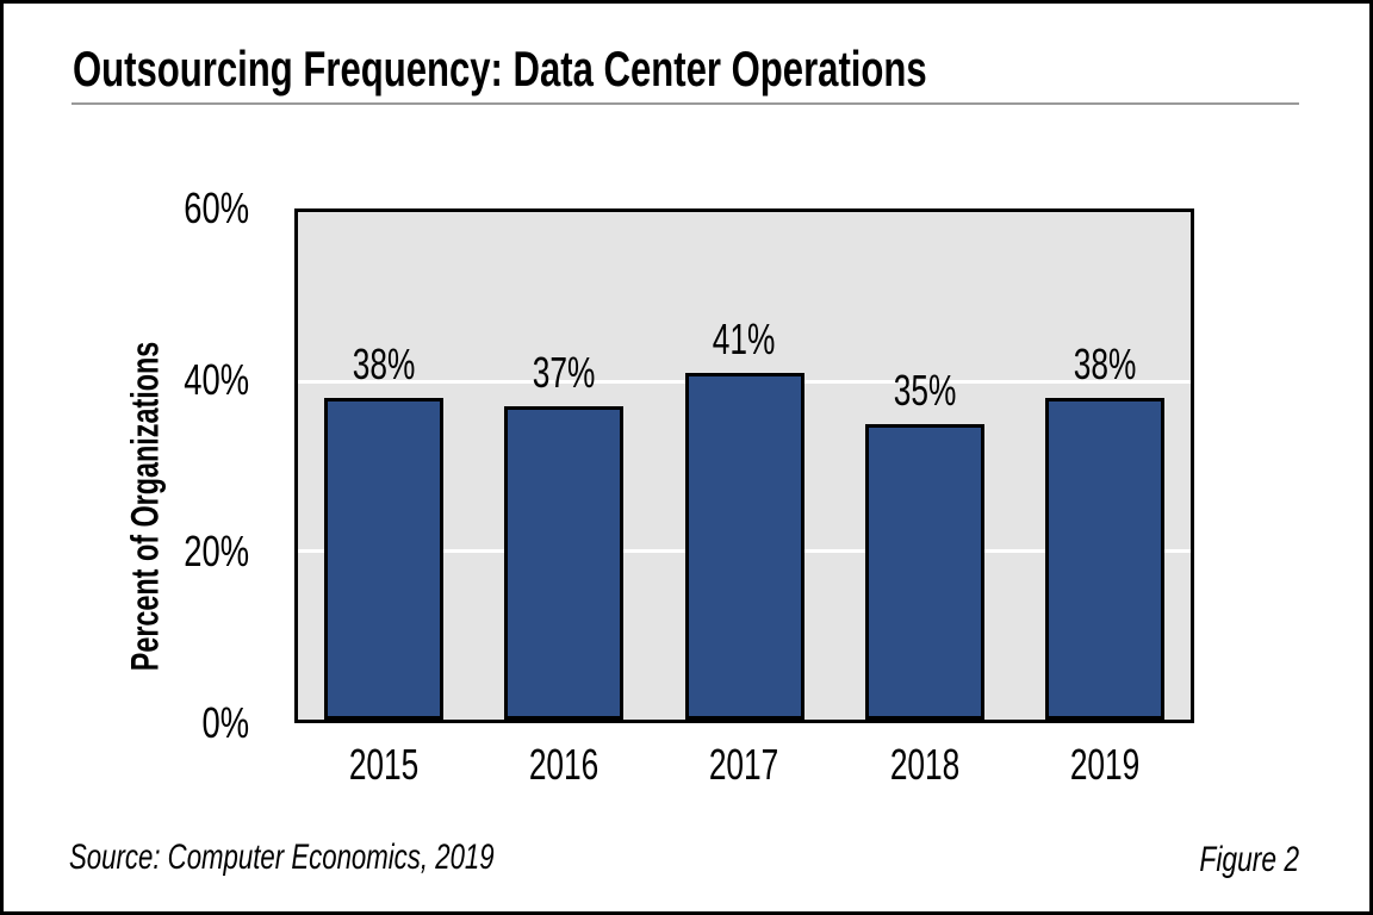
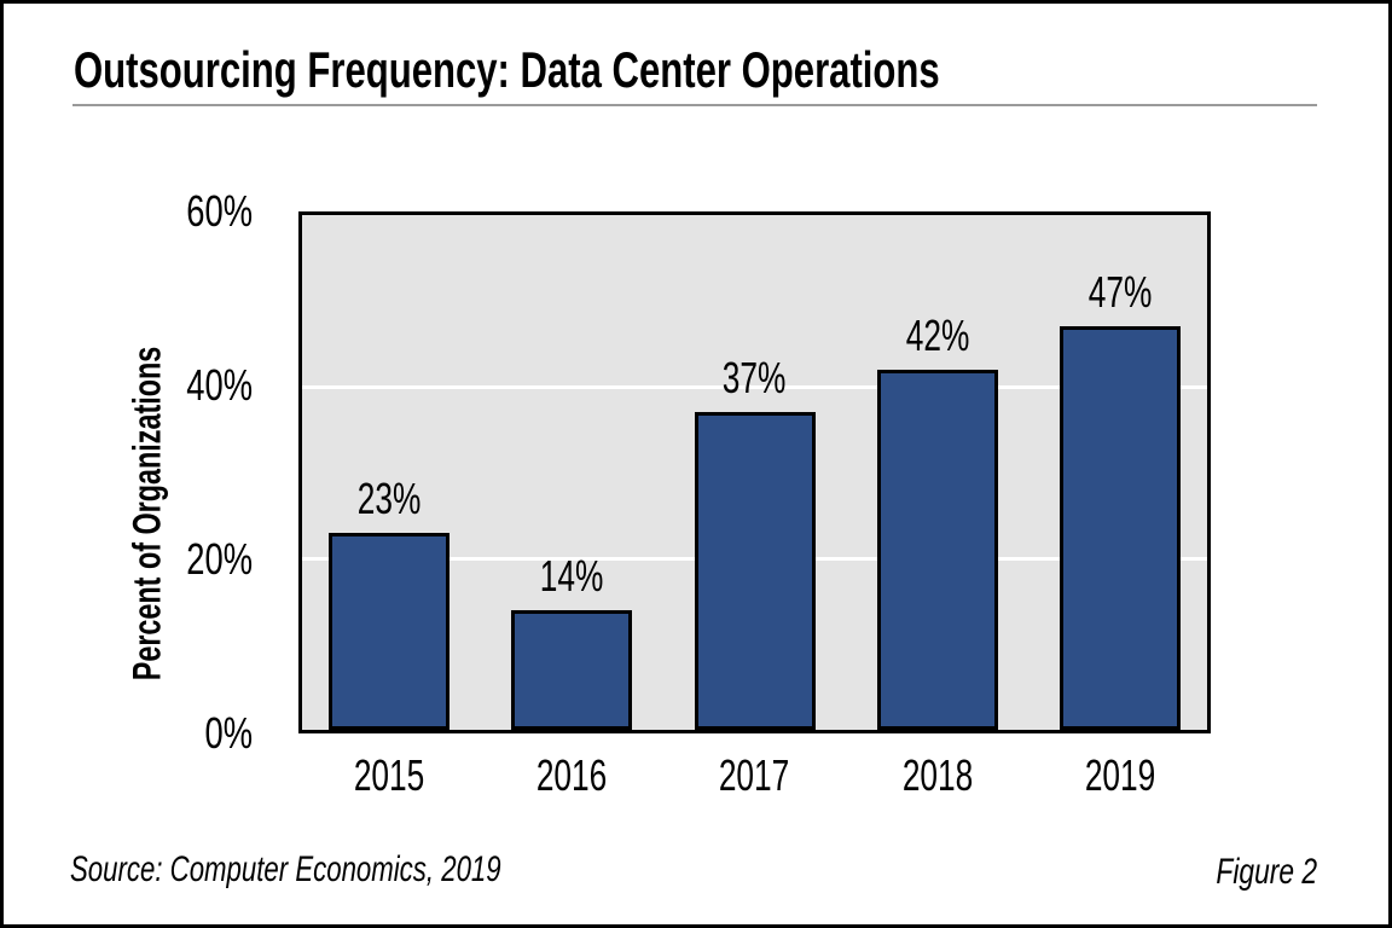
2015: 38% -> 23%
2016: 37% -> 14%
2017: 41% -> 37%
2018: 35% -> 42%
2019: 38% -> 47%
